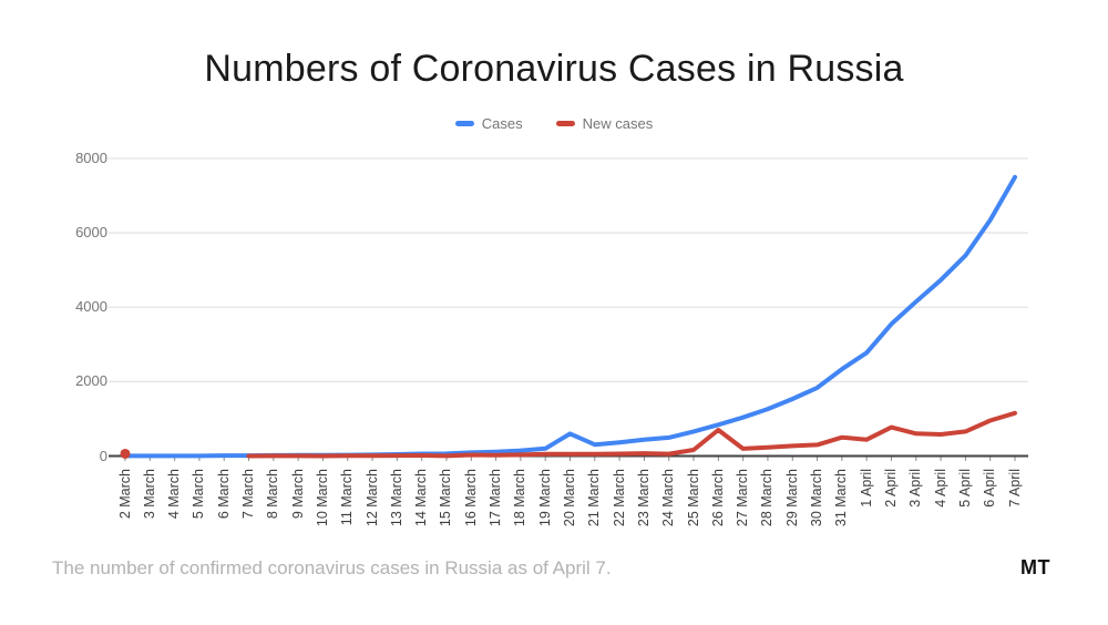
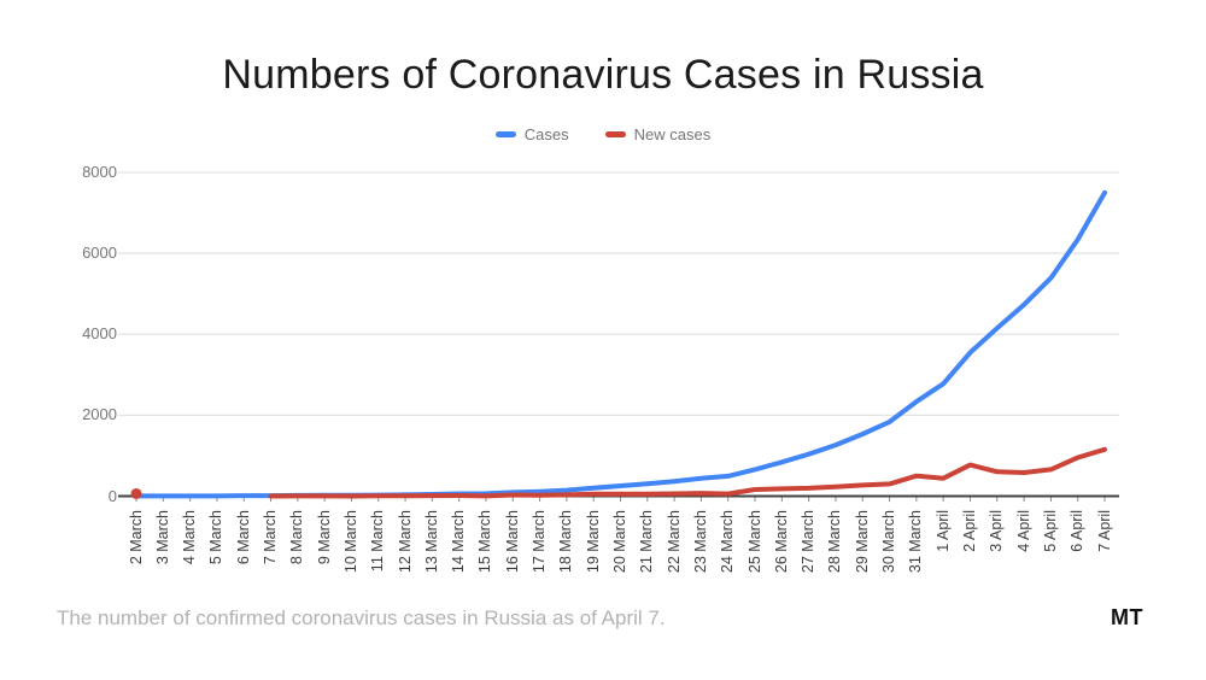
Cases/20 March: 600 -> 300
New cases/26 March: 700 -> 200
